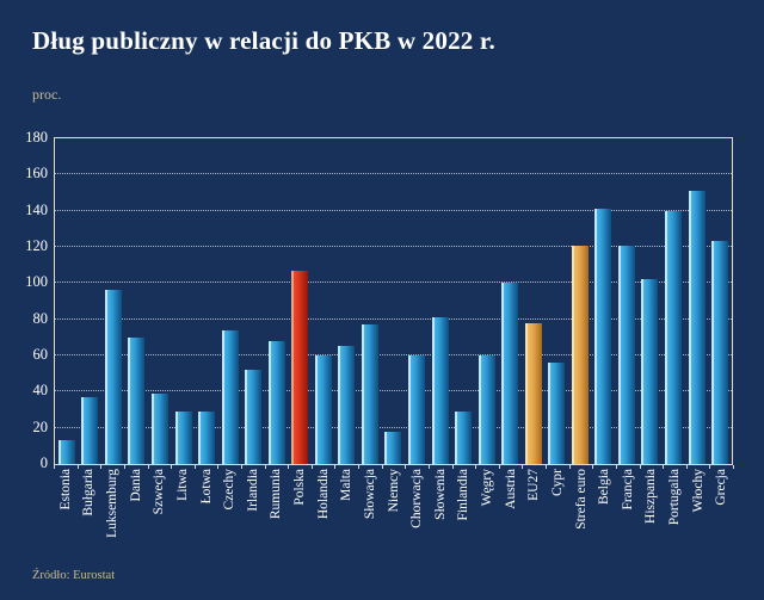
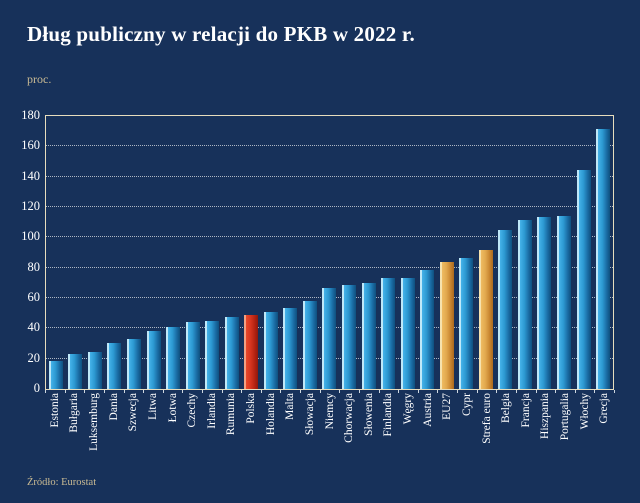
Estonia: 13 -> 18
Bułgaria: 37 -> 23
Luksemburg: 96 -> 25
Dania: 70 -> 30
Szwecja: 39 -> 33
Litwa: 29 -> 38
Łotwa: 29 -> 41
Czechy: 74 -> 44
Irlandia: 52 -> 45
Rumunia: 68 -> 47
Polska: 107 -> 49
Holandia: 60 -> 51
Malta: 65 -> 53
Słowacja: 77 -> 58
Niemcy: 18 -> 66
Chorwacja: 60 -> 68
Słowenia: 81 -> 70
Finlandia: 29 -> 73
Węgry: 60 -> 73
Austria: 100 -> 78
EU27: 78 -> 84
Cypr: 56 -> 86
Strefa euro: 121 -> 92
Belgia: 141 -> 105
Francja: 121 -> 112
Hiszpania: 102 -> 113
Portugalia: 140 -> 114
Włochy: 151 -> 144
Grecja: 123 -> 171
